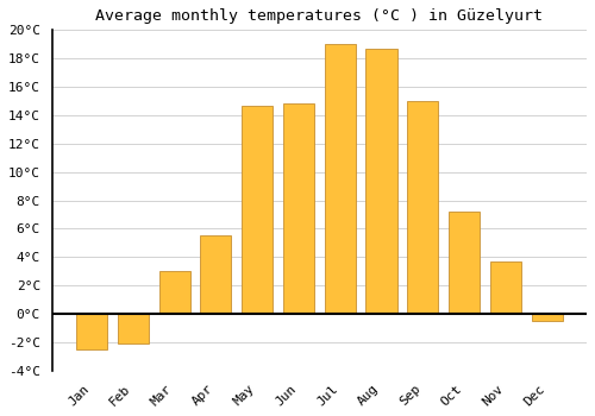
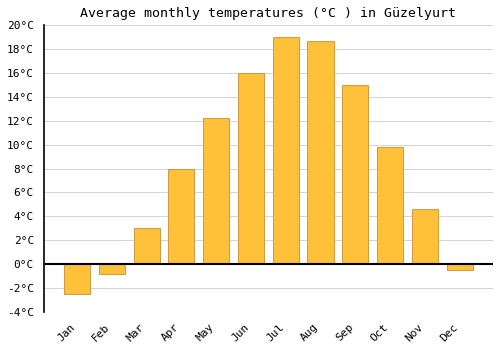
Feb: -2.1°C -> -0.8°C
Apr: 5.5°C -> 8.0°C
May: 14.7°C -> 12.2°C
Jun: 14.8°C -> 16.0°C
Oct: 7.2°C -> 9.8°C
Nov: 3.7°C -> 4.6°C
